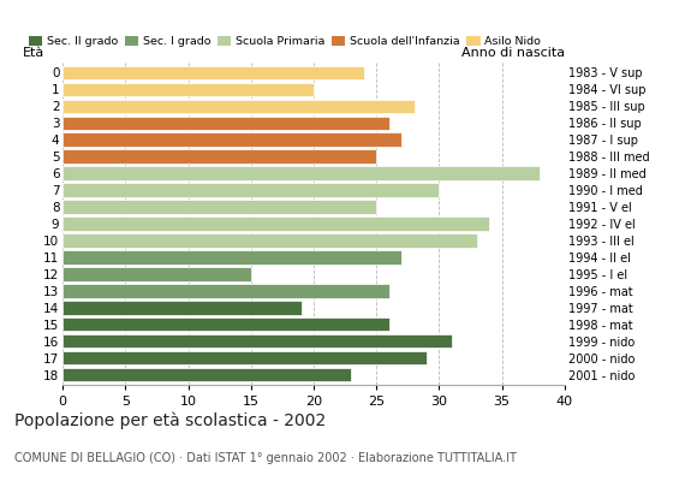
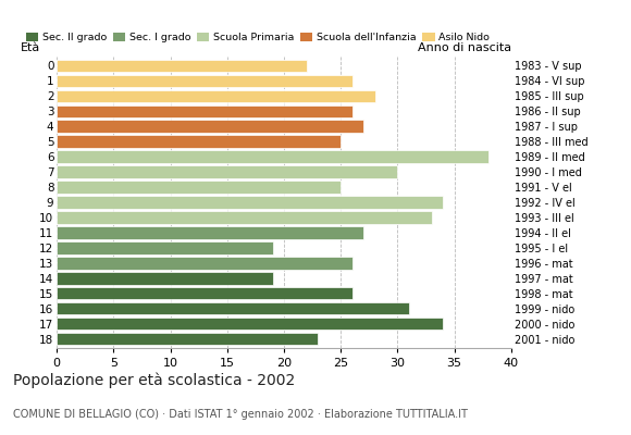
0: 24 -> 22
1: 20 -> 26
12: 15 -> 19
17: 29 -> 34
